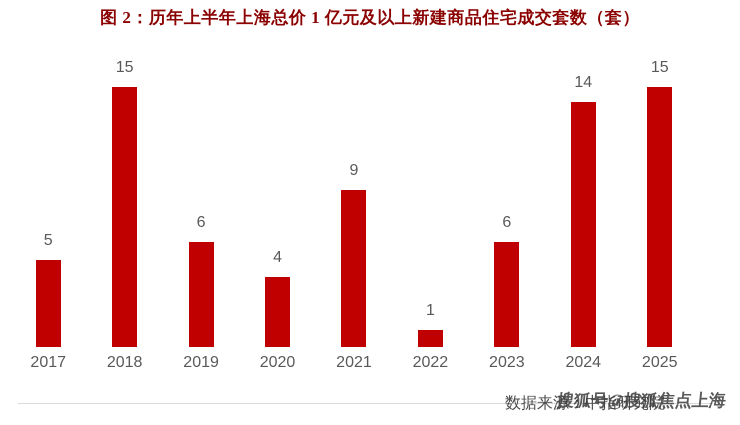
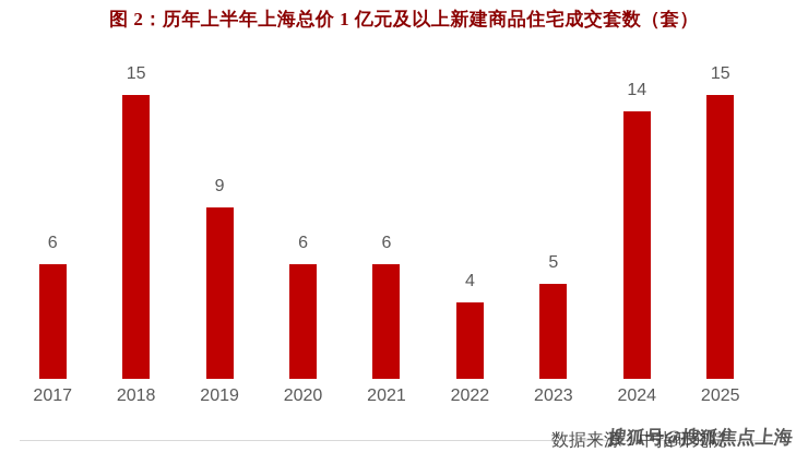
2017: 5 -> 6
2019: 6 -> 9
2020: 4 -> 6
2021: 9 -> 6
2022: 1 -> 4
2023: 6 -> 5
